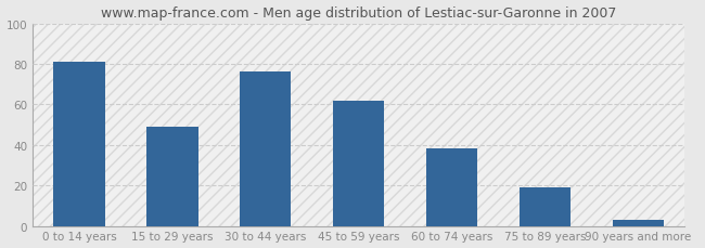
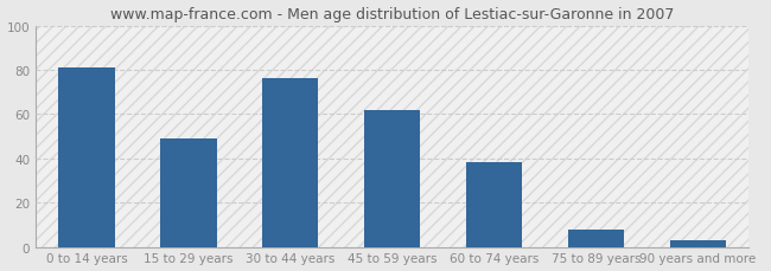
75 to 89 years: 19 -> 8
